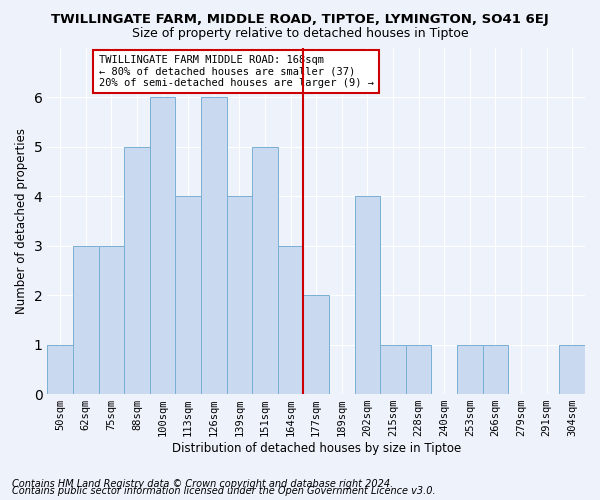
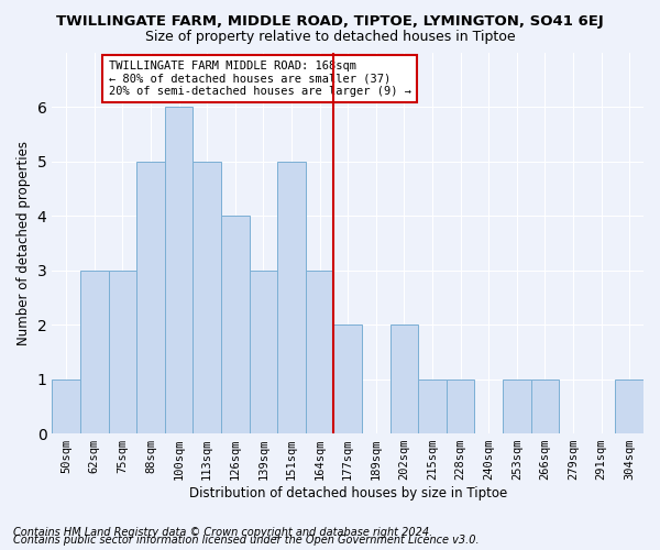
113sqm: 4 -> 5
126sqm: 6 -> 4
139sqm: 4 -> 3
202sqm: 4 -> 2
